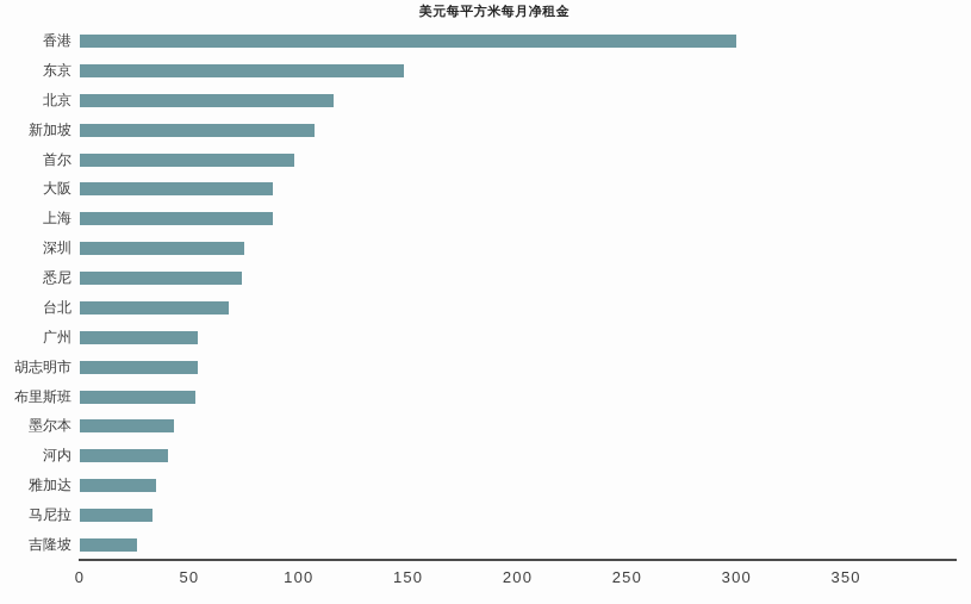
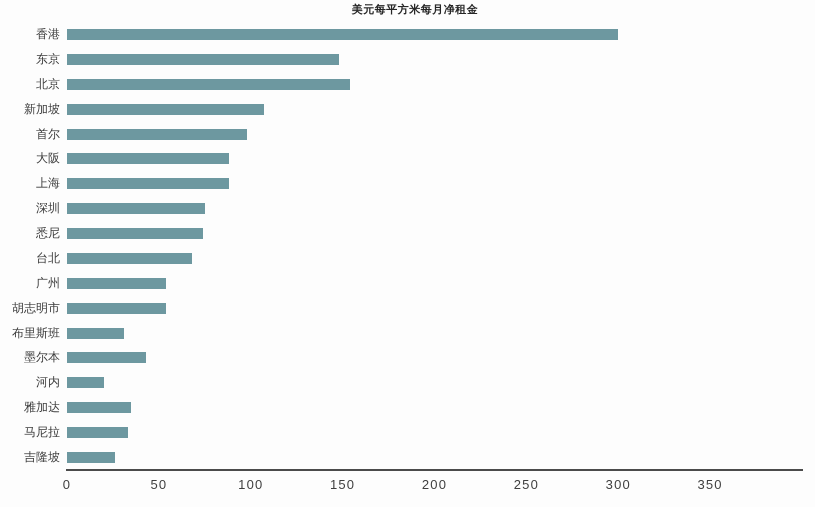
北京: 116 -> 154
布里斯班: 53 -> 31
河内: 40 -> 20
